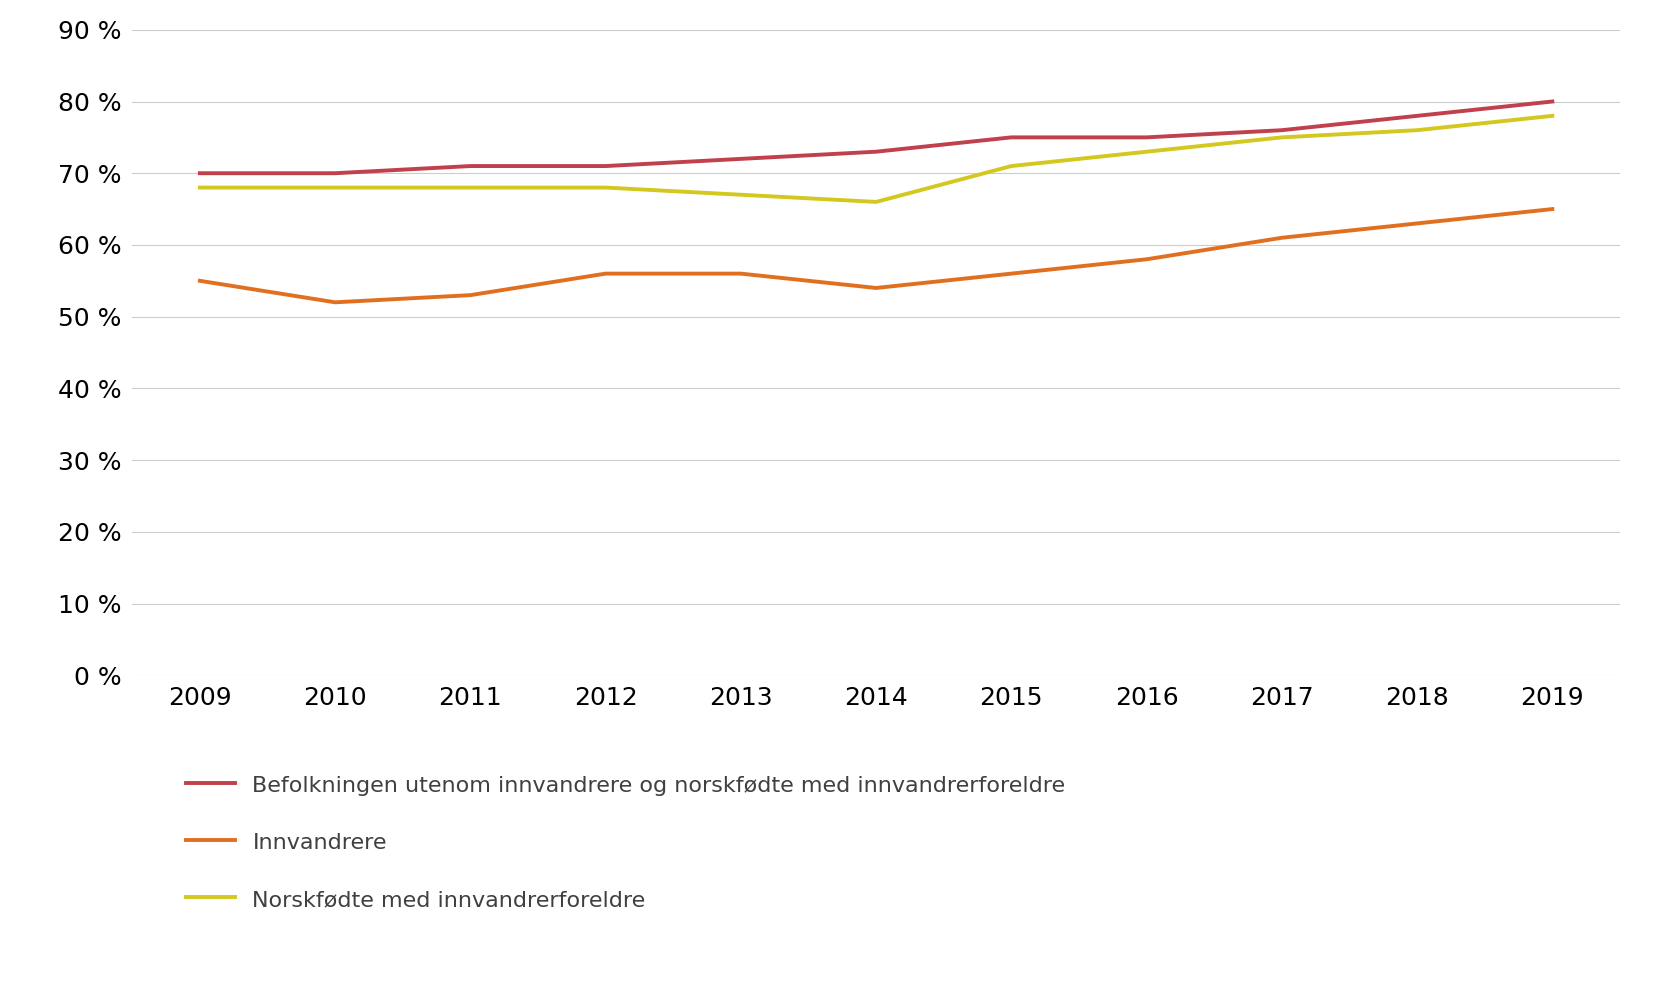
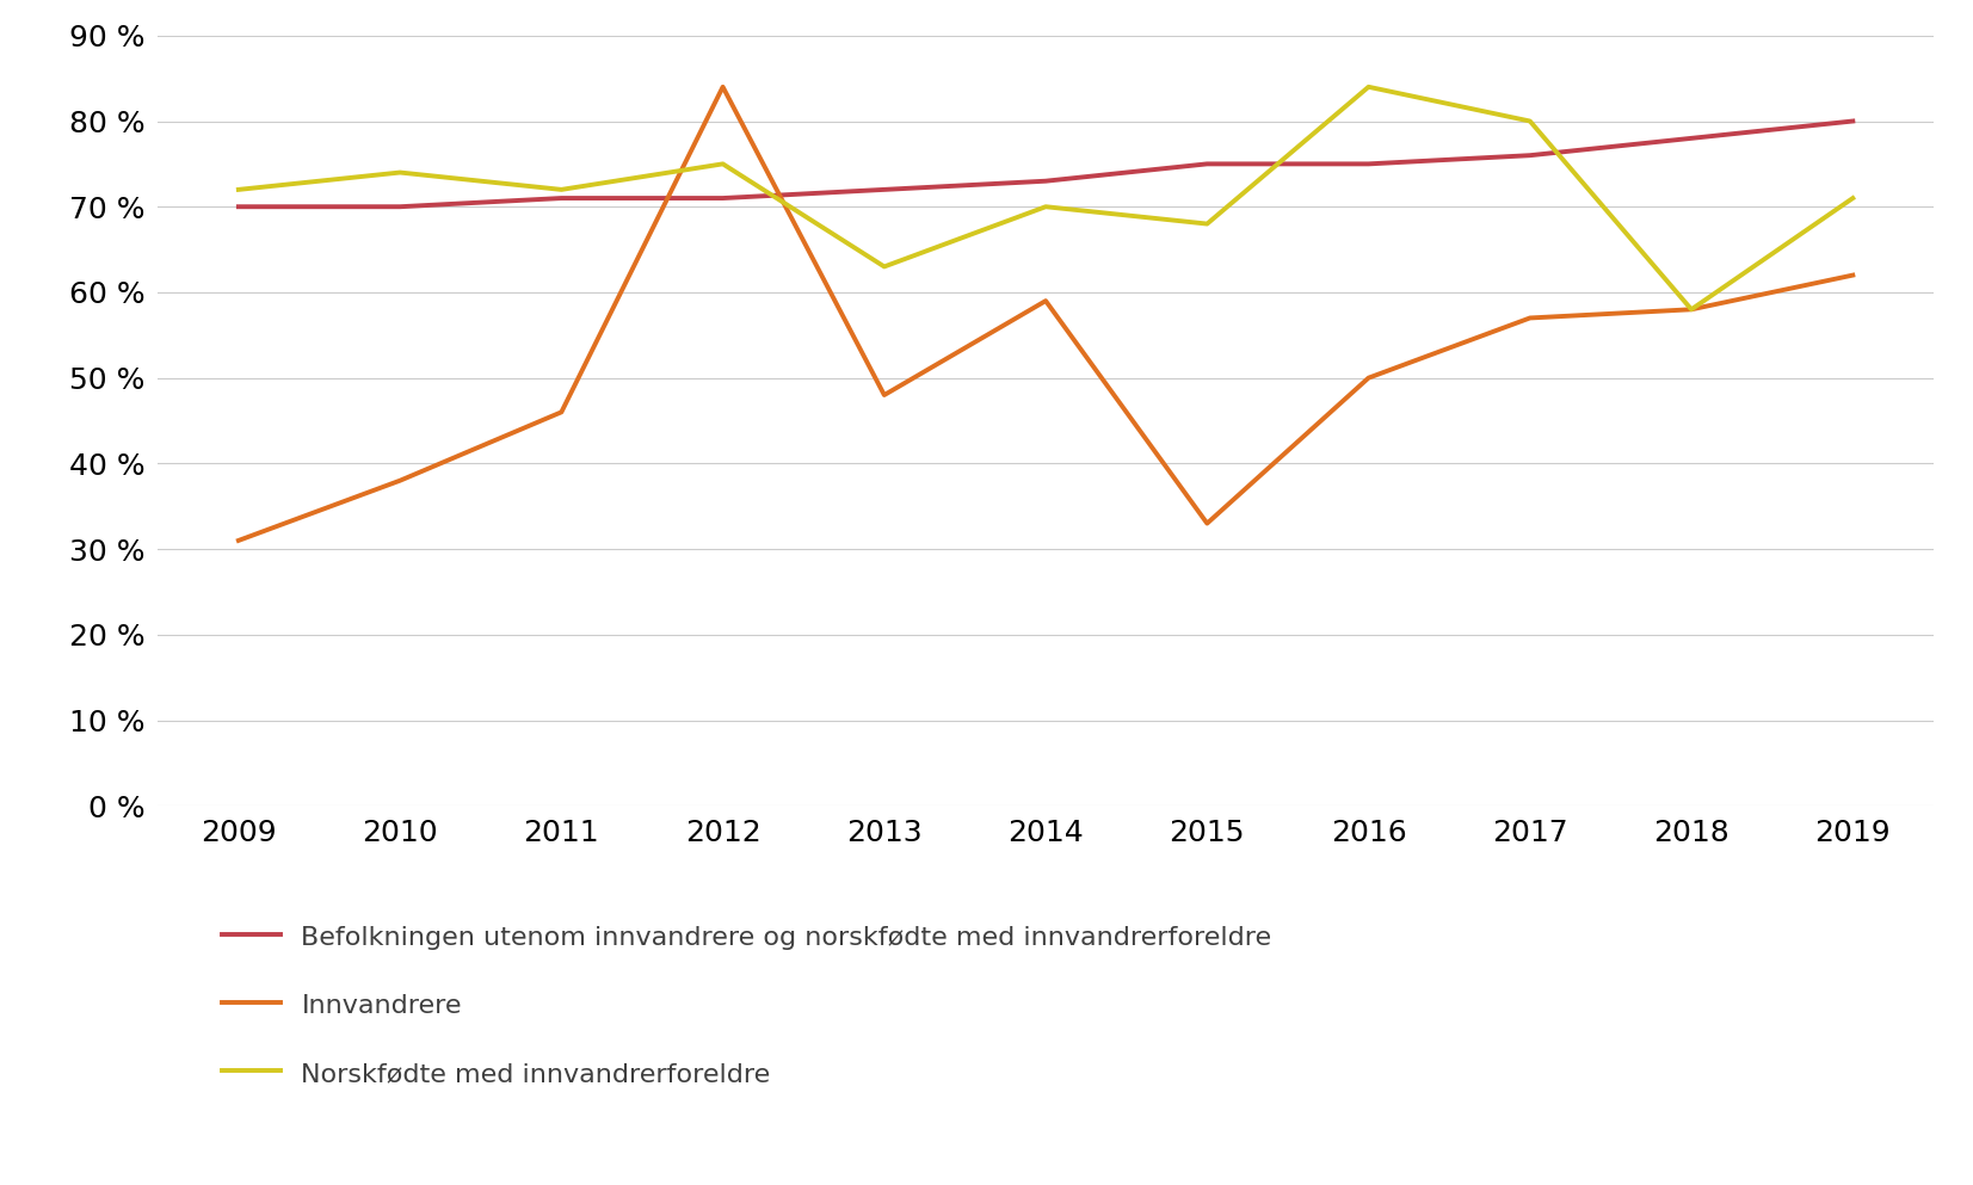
Innvandrere/2009: 55 % -> 31 %
Norskfødte med innvandrerforeldre/2009: 68 % -> 72 %
Innvandrere/2010: 52 % -> 38 %
Norskfødte med innvandrerforeldre/2010: 68 % -> 74 %
Innvandrere/2011: 53 % -> 46 %
Norskfødte med innvandrerforeldre/2011: 68 % -> 72 %
Innvandrere/2012: 56 % -> 84 %
Norskfødte med innvandrerforeldre/2012: 68 % -> 75 %
Innvandrere/2013: 56 % -> 48 %
Norskfødte med innvandrerforeldre/2013: 67 % -> 63 %
Innvandrere/2014: 54 % -> 59 %
Norskfødte med innvandrerforeldre/2014: 66 % -> 70 %
Innvandrere/2015: 56 % -> 33 %
Norskfødte med innvandrerforeldre/2015: 71 % -> 68 %
Innvandrere/2016: 58 % -> 50 %
Norskfødte med innvandrerforeldre/2016: 73 % -> 84 %
Innvandrere/2017: 61 % -> 57 %
Norskfødte med innvandrerforeldre/2017: 75 % -> 80 %
Innvandrere/2018: 63 % -> 58 %
Norskfødte med innvandrerforeldre/2018: 76 % -> 58 %
Innvandrere/2019: 65 % -> 62 %
Norskfødte med innvandrerforeldre/2019: 78 % -> 71 %
